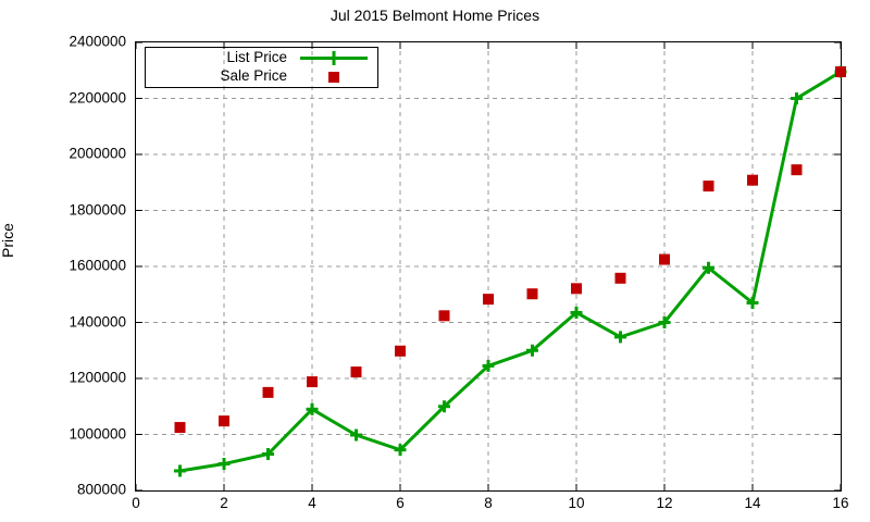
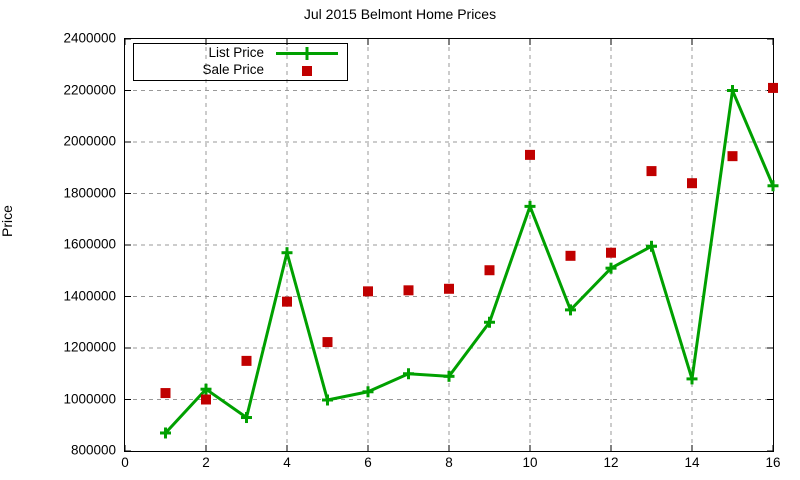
List Price/2: 900000 -> 1040000
Sale Price/2: 1050000 -> 1000000
List Price/4: 1090000 -> 1570000
Sale Price/4: 1190000 -> 1380000
List Price/6: 940000 -> 1030000
Sale Price/6: 1300000 -> 1420000
List Price/8: 1240000 -> 1090000
Sale Price/8: 1480000 -> 1430000
List Price/10: 1440000 -> 1750000
Sale Price/10: 1520000 -> 1950000
List Price/12: 1400000 -> 1510000
Sale Price/12: 1620000 -> 1570000
List Price/14: 1470000 -> 1080000
Sale Price/14: 1910000 -> 1840000
List Price/16: 2300000 -> 1830000
Sale Price/16: 2300000 -> 2210000
